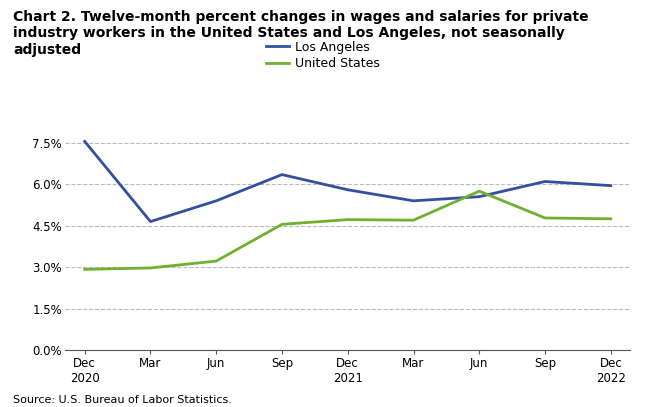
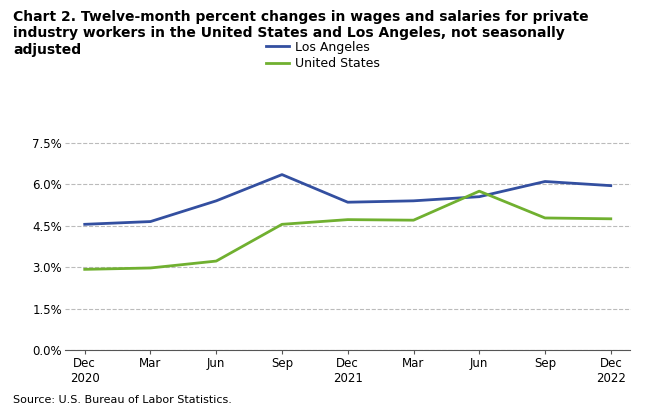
Los Angeles/Dec 2020: 7.55% -> 4.55%
Los Angeles/Dec 2021: 5.80% -> 5.35%
